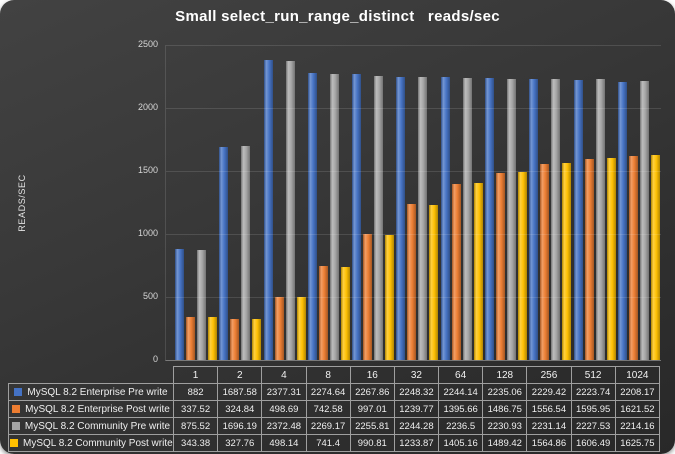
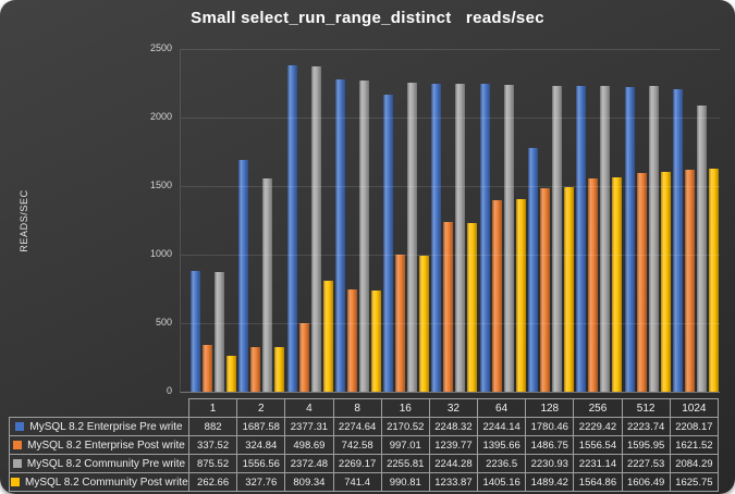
MySQL 8.2 Community Post write/1: 343.38 -> 262.66
MySQL 8.2 Community Pre write/2: 1696.19 -> 1556.56
MySQL 8.2 Community Post write/4: 498.14 -> 809.34
MySQL 8.2 Enterprise Pre write/16: 2267.86 -> 2170.52
MySQL 8.2 Enterprise Pre write/128: 2235.06 -> 1780.46
MySQL 8.2 Community Pre write/1024: 2214.16 -> 2084.29
